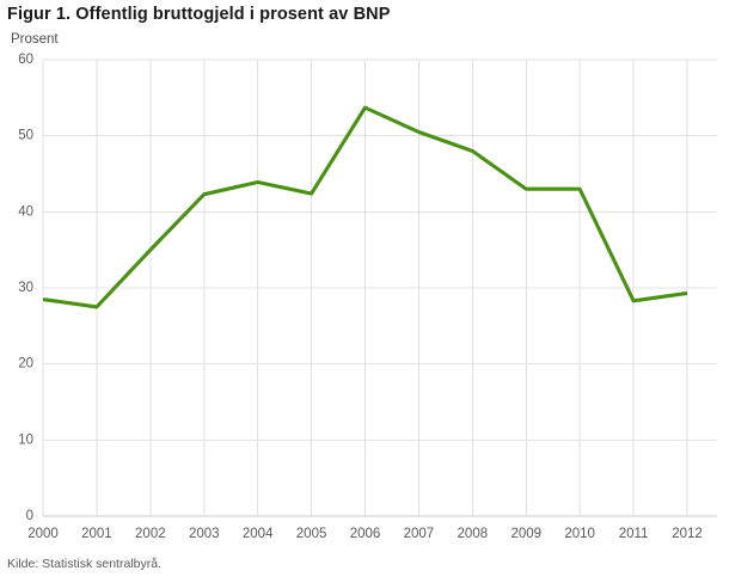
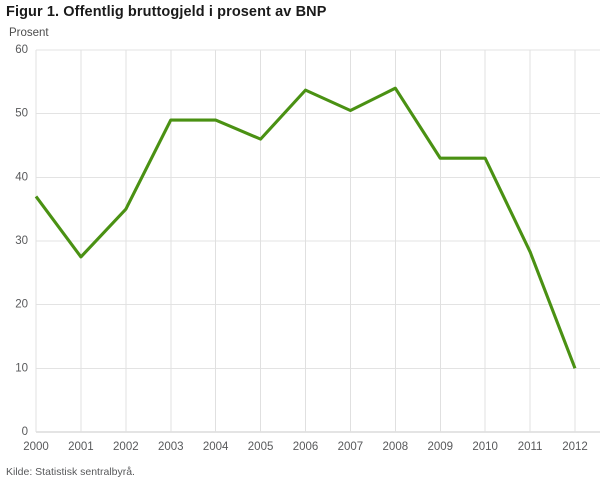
2000: 28 -> 37
2003: 42 -> 49
2004: 44 -> 49
2005: 42 -> 46
2008: 48 -> 54
2012: 29 -> 10
